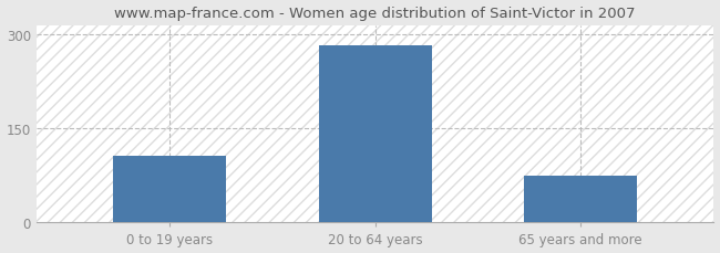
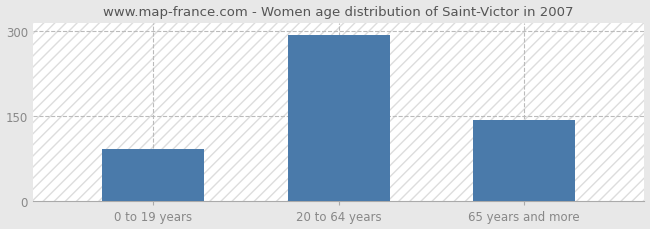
0 to 19 years: 107 -> 92
20 to 64 years: 283 -> 294
65 years and more: 75 -> 144
